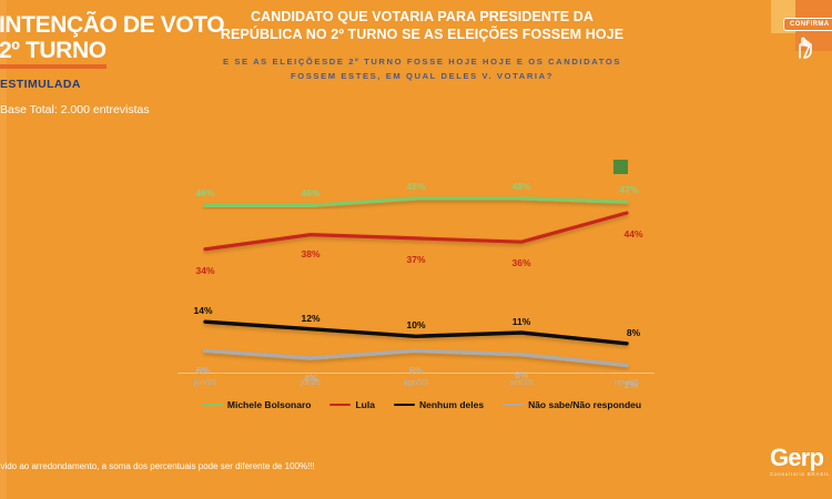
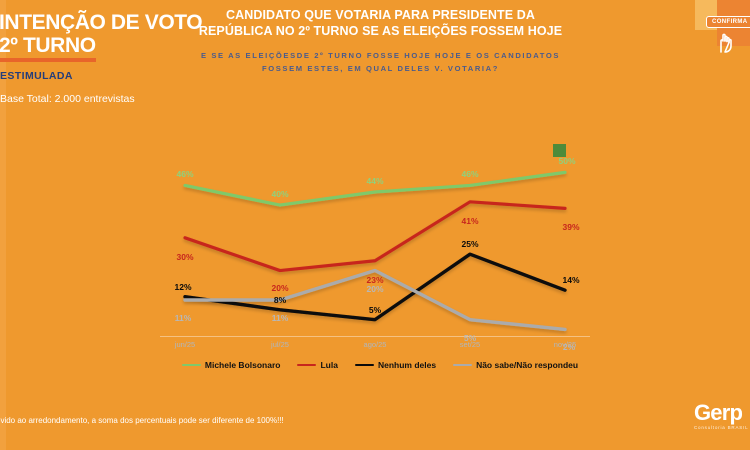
Lula/jun/25: 34% -> 30%
Nenhum deles/jun/25: 14% -> 12%
Não sabe/Não respondeu/jun/25: 6% -> 11%
Michele Bolsonaro/jul/25: 46% -> 40%
Lula/jul/25: 38% -> 20%
Nenhum deles/jul/25: 12% -> 8%
Não sabe/Não respondeu/jul/25: 4% -> 11%
Michele Bolsonaro/ago/25: 48% -> 44%
Lula/ago/25: 37% -> 23%
Nenhum deles/ago/25: 10% -> 5%
Não sabe/Não respondeu/ago/25: 6% -> 20%
Michele Bolsonaro/set/25: 48% -> 46%
Lula/set/25: 36% -> 41%
Nenhum deles/set/25: 11% -> 25%
Michele Bolsonaro/nov/25: 47% -> 50%
Lula/nov/25: 44% -> 39%
Nenhum deles/nov/25: 8% -> 14%
